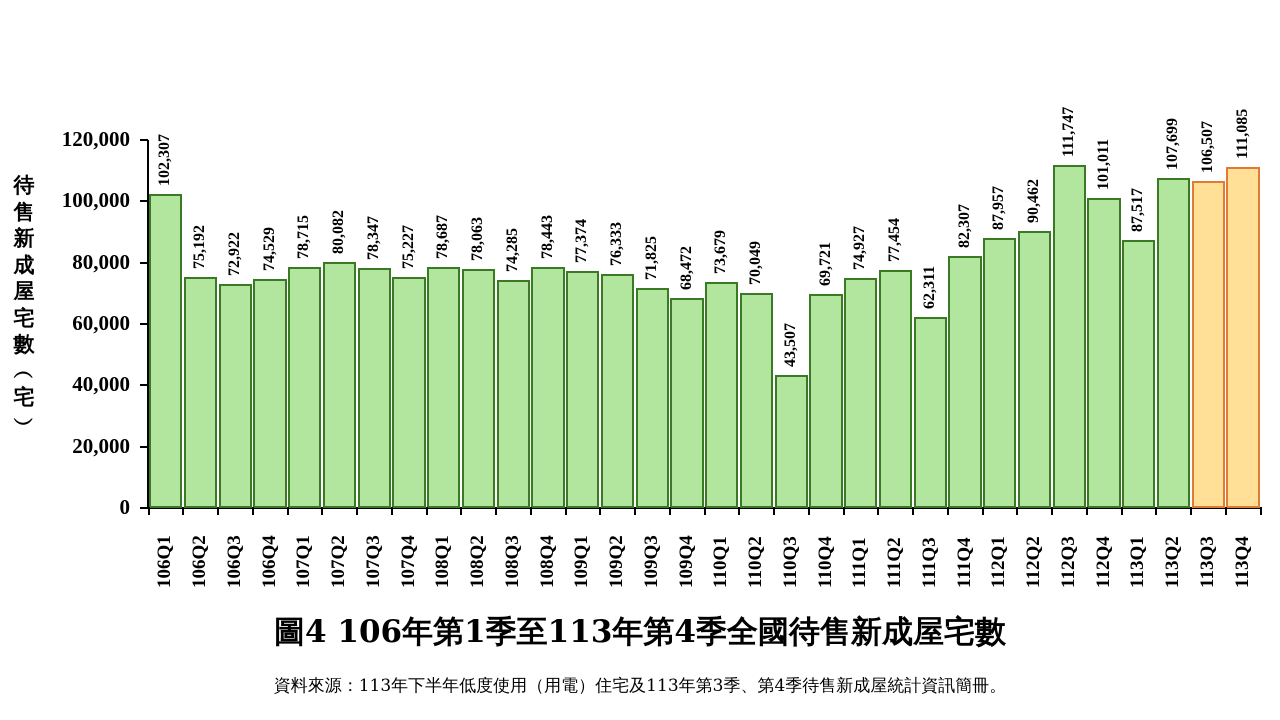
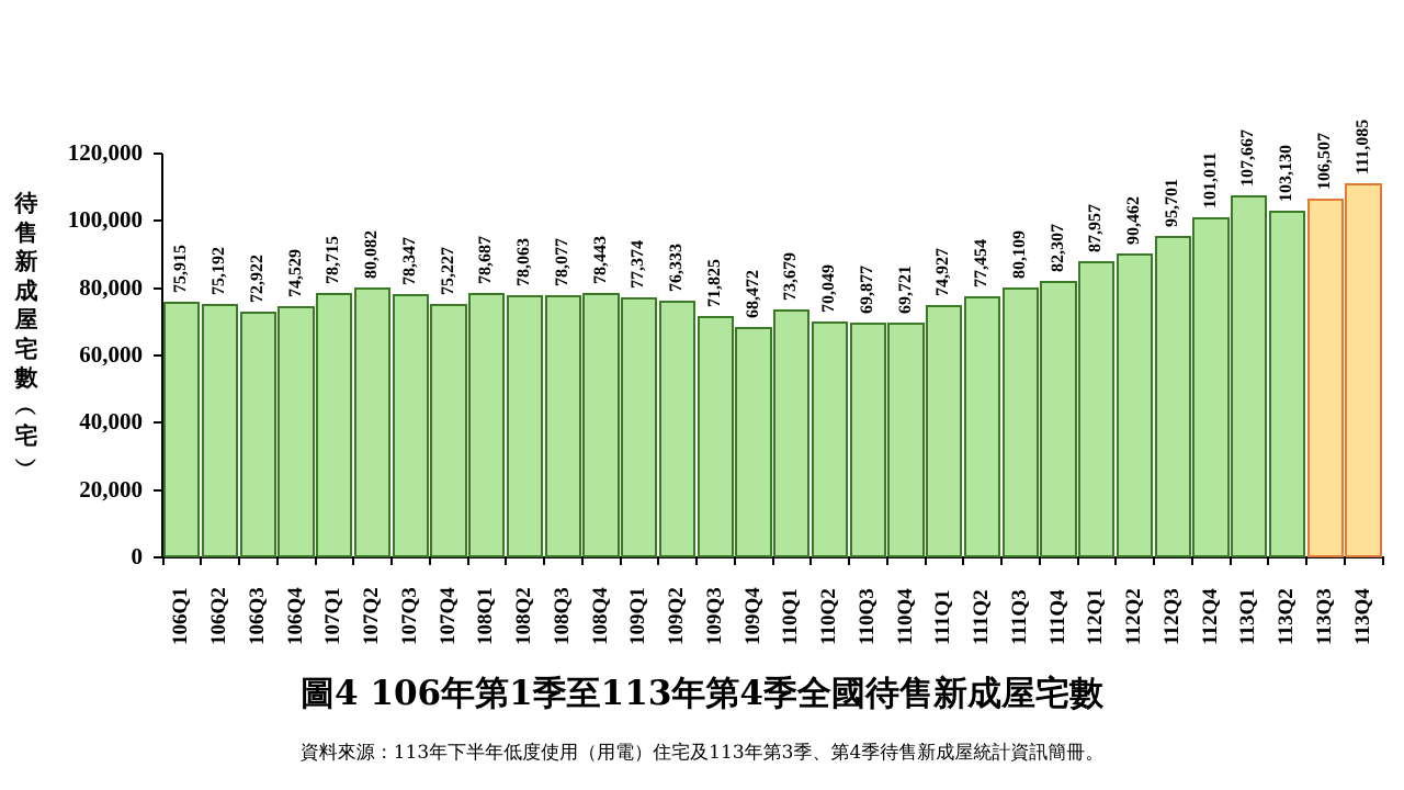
106Q1: 102,307 -> 75,915
108Q3: 74,285 -> 78,077
110Q3: 43,507 -> 69,877
111Q3: 62,311 -> 80,109
112Q3: 111,747 -> 95,701
113Q1: 87,517 -> 107,667
113Q2: 107,699 -> 103,130
